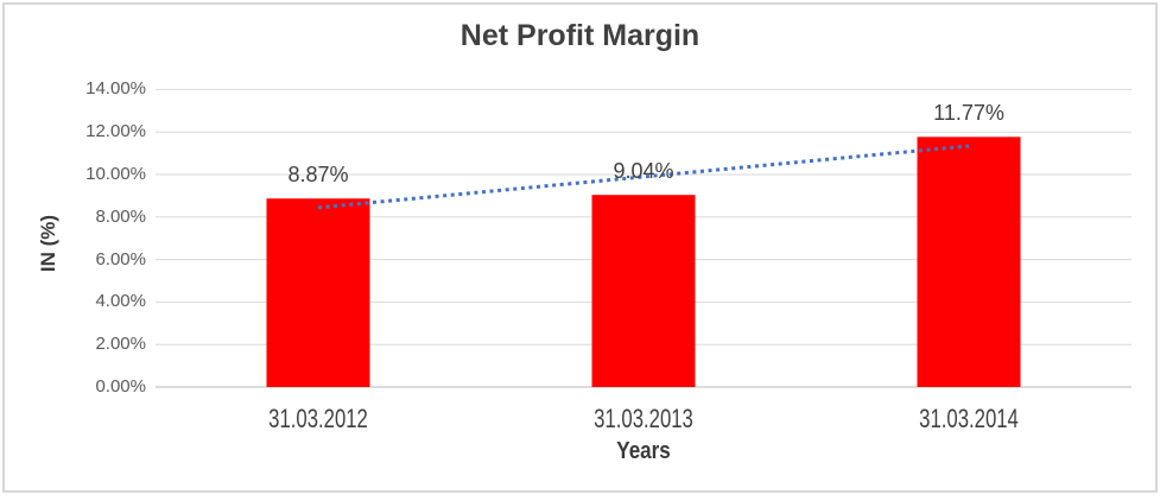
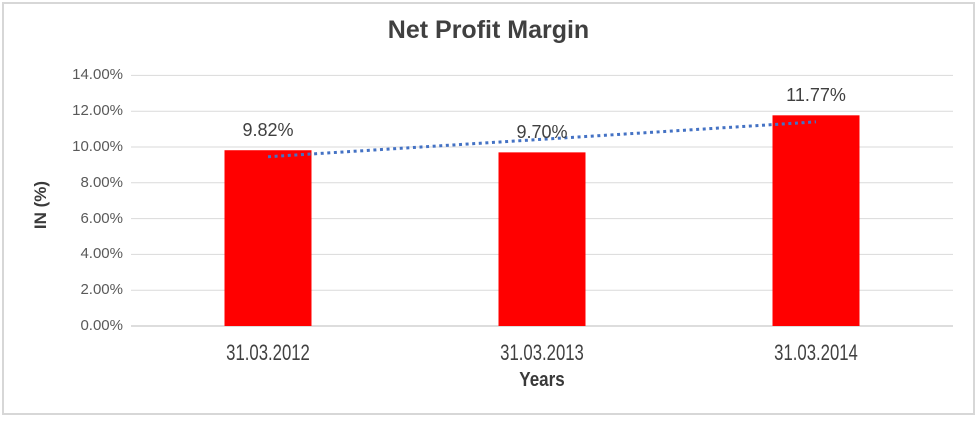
31.03.2012: 8.87% -> 9.82%
31.03.2013: 9.04% -> 9.70%
